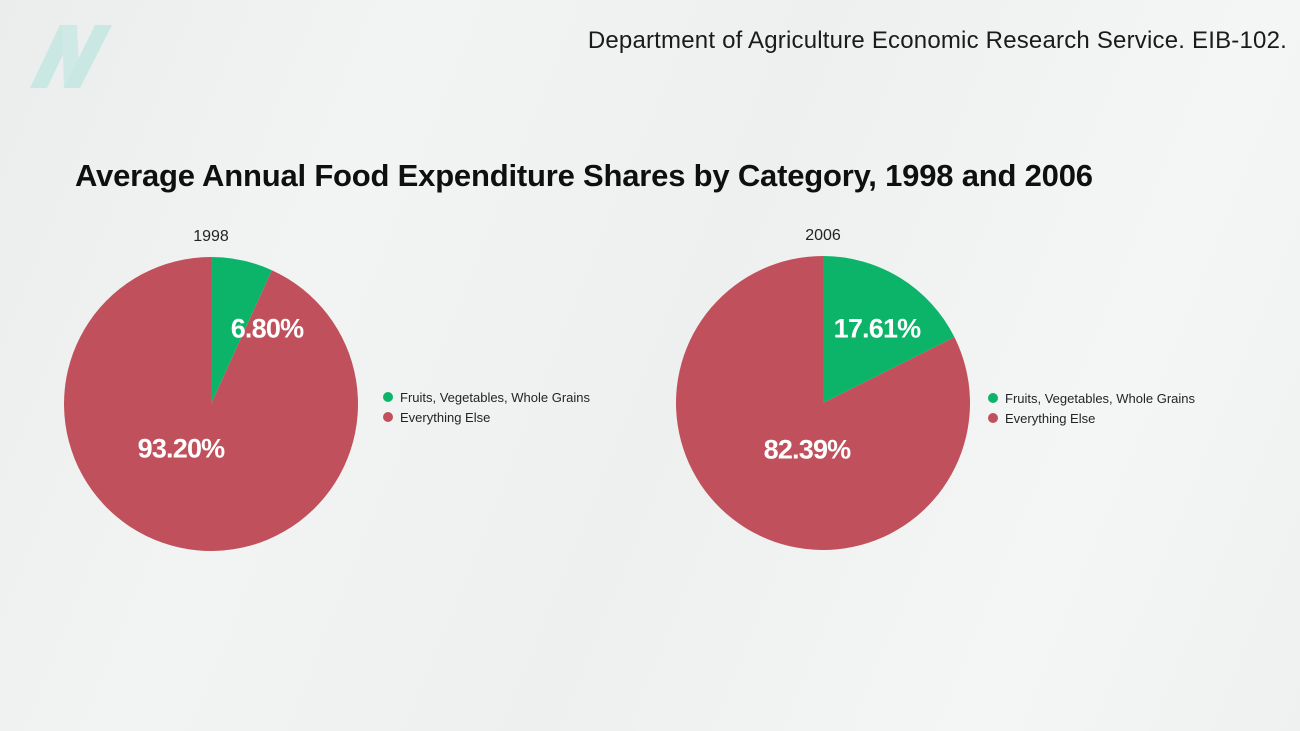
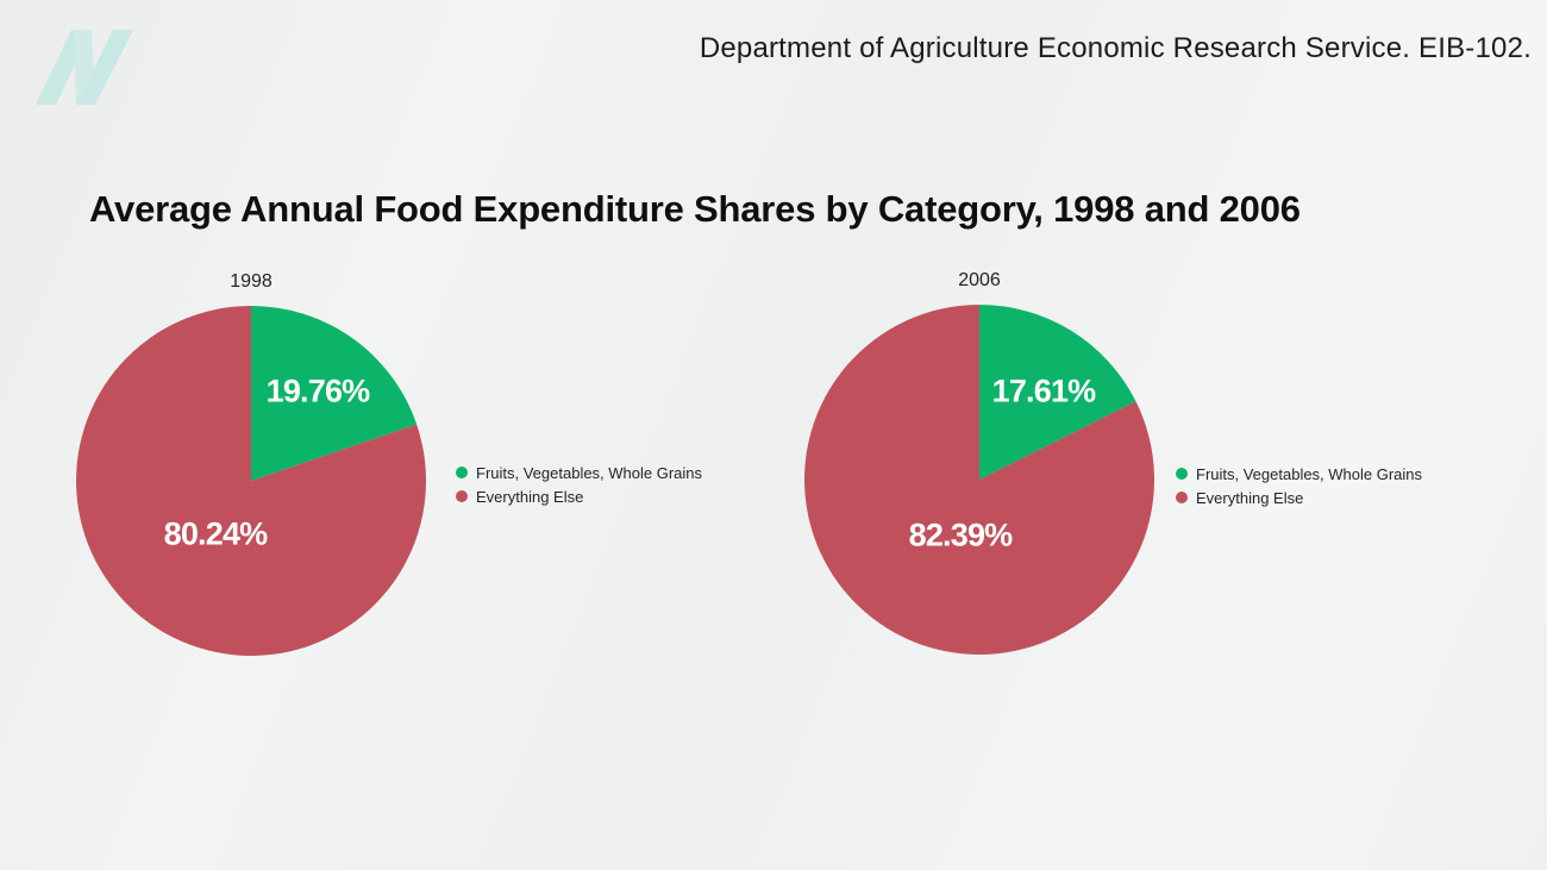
1998/Fruits, Vegetables, Whole Grains: 6.80% -> 19.76%
1998/Everything Else: 93.20% -> 80.24%
